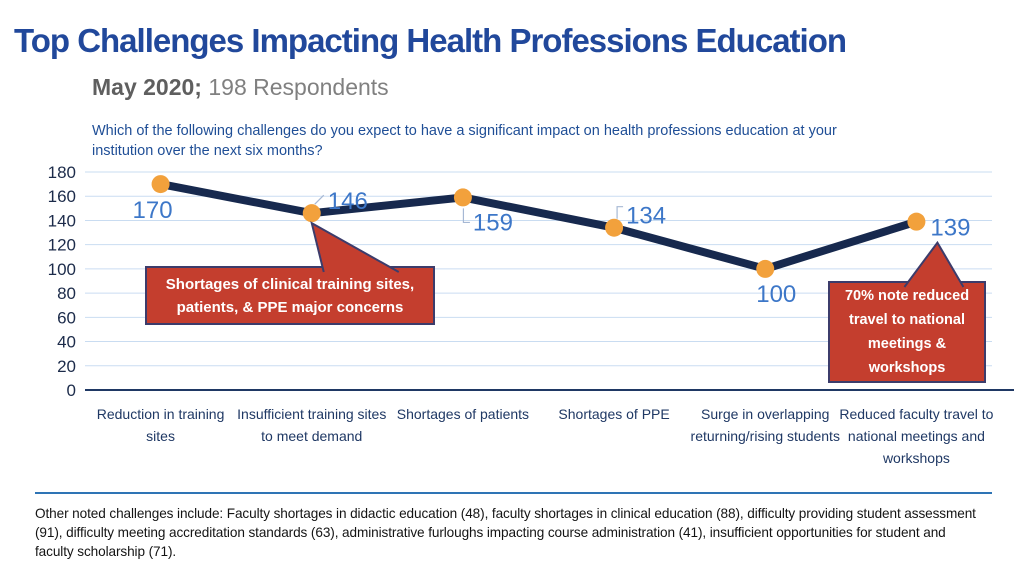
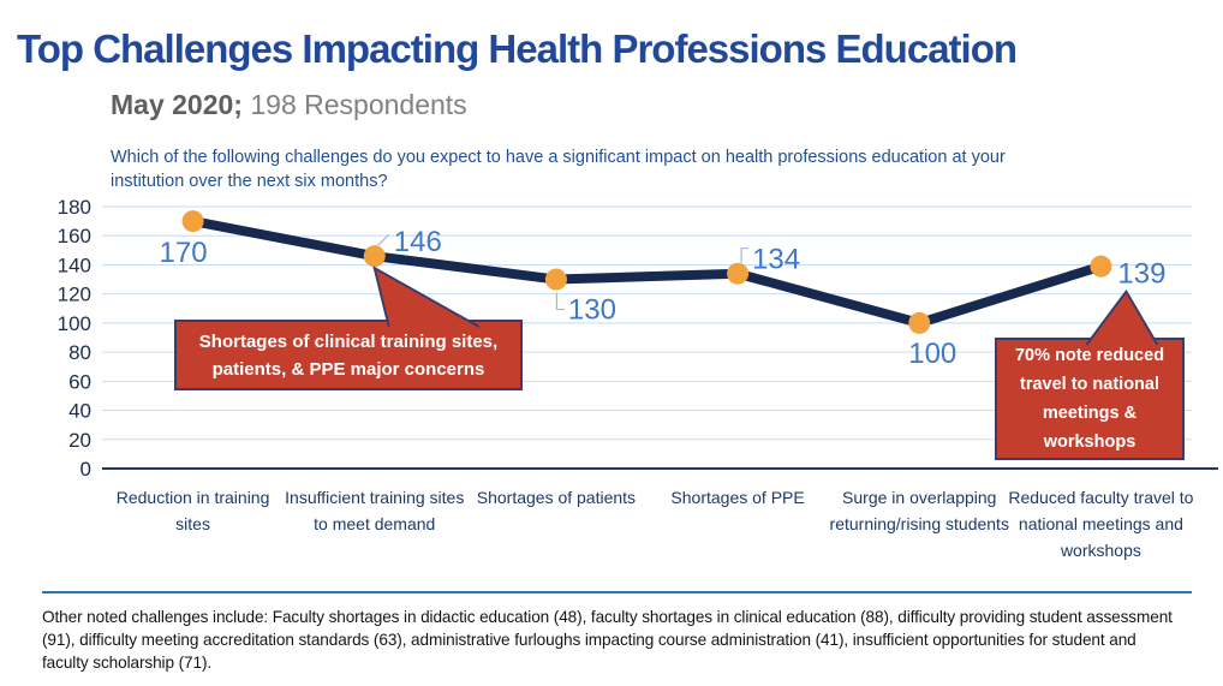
Shortages of patients: 159 -> 130
